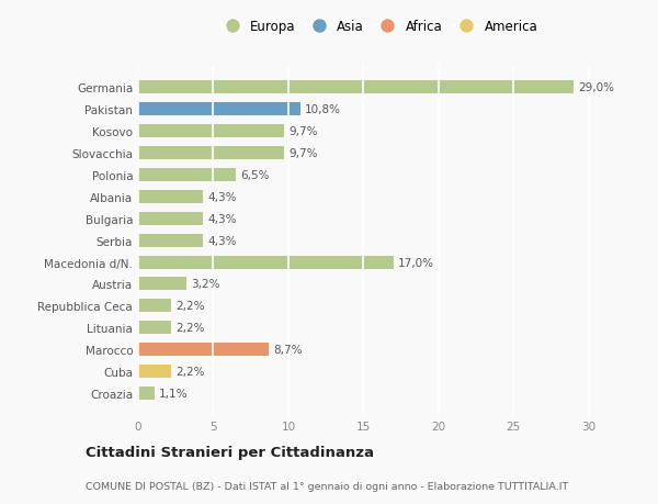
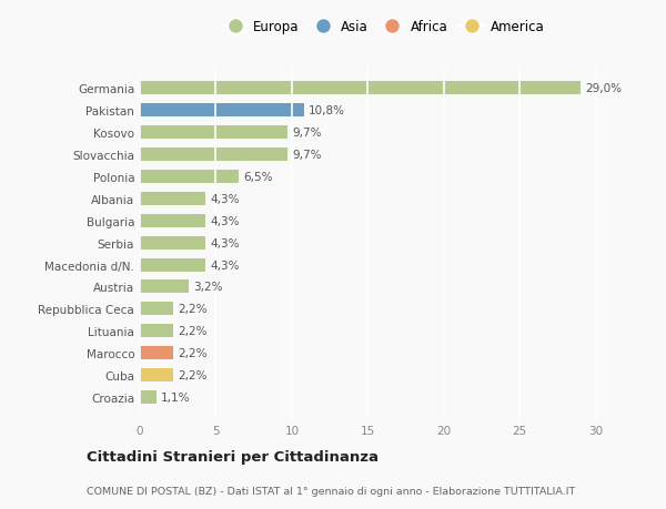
Macedonia d/N.: 17,0% -> 4,3%
Marocco: 8,7% -> 2,2%
